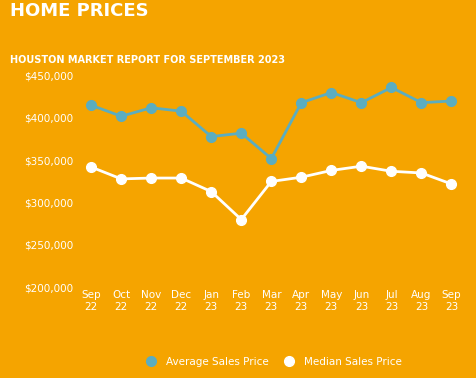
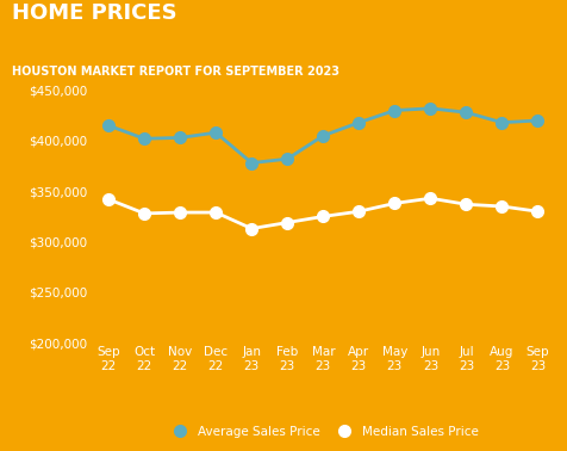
Average Sales Price/Nov 22: $412,000 -> $403,000
Median Sales Price/Feb 23: $280,000 -> $319,000
Average Sales Price/Mar 23: $352,000 -> $405,000
Average Sales Price/Jun 23: $418,000 -> $432,000
Average Sales Price/Jul 23: $436,000 -> $428,000
Median Sales Price/Sep 23: $322,000 -> $330,000
